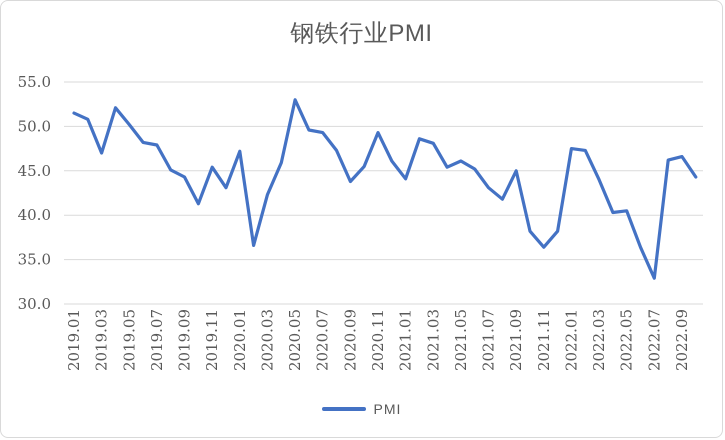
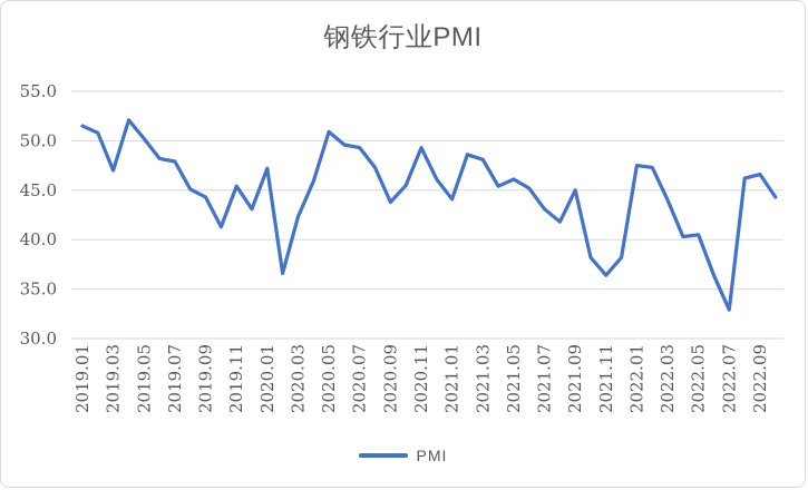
2020.05: 53 -> 51
